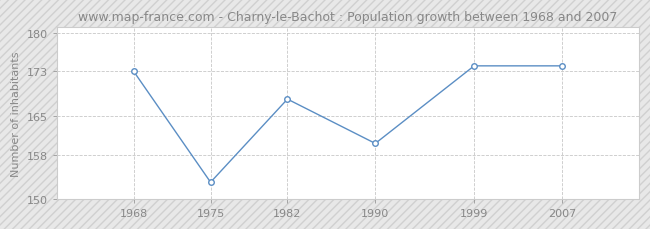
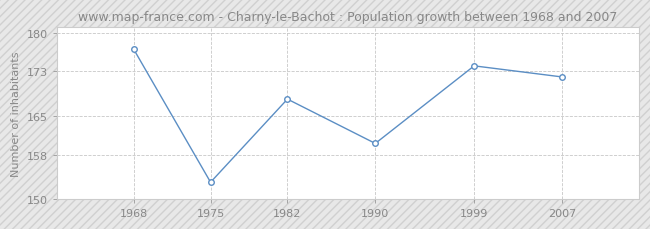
1968: 173 -> 177
2007: 174 -> 172
